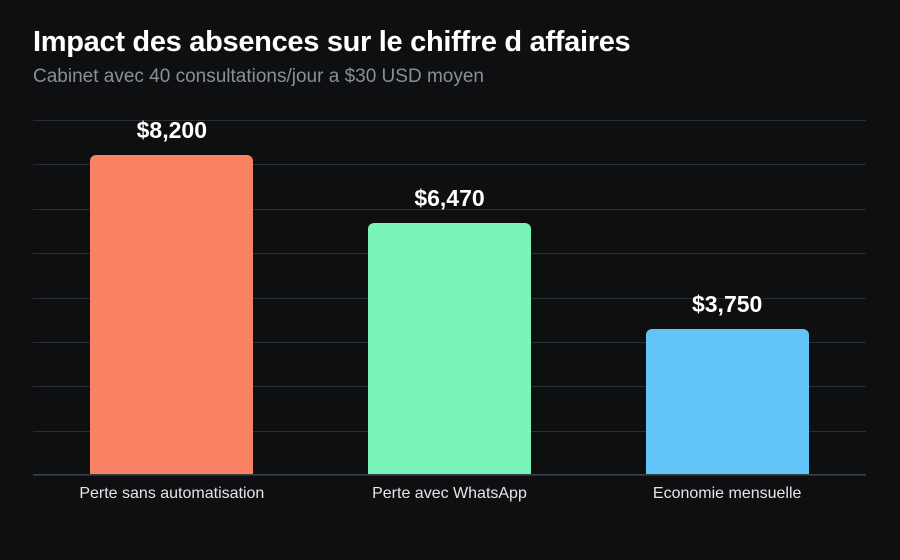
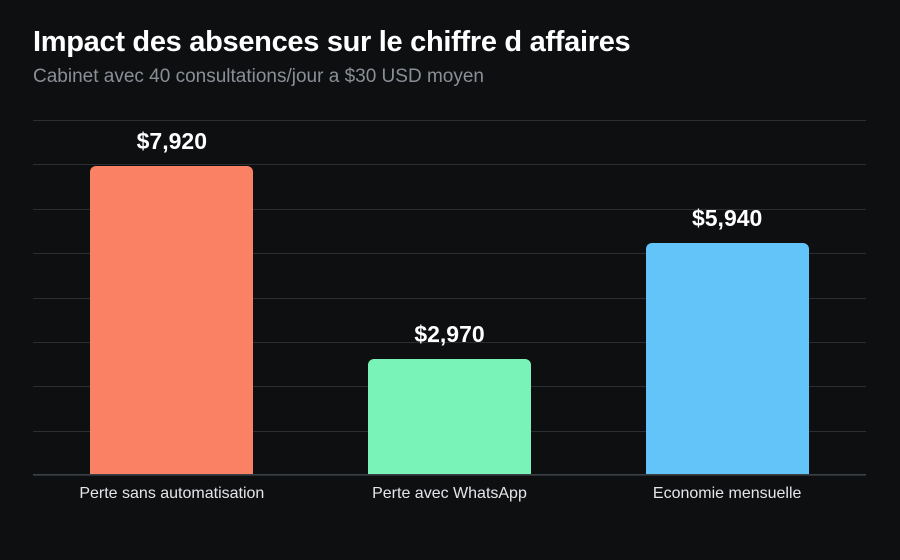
Perte sans automatisation: $8,200 -> $7,920
Perte avec WhatsApp: $6,470 -> $2,970
Economie mensuelle: $3,750 -> $5,940
